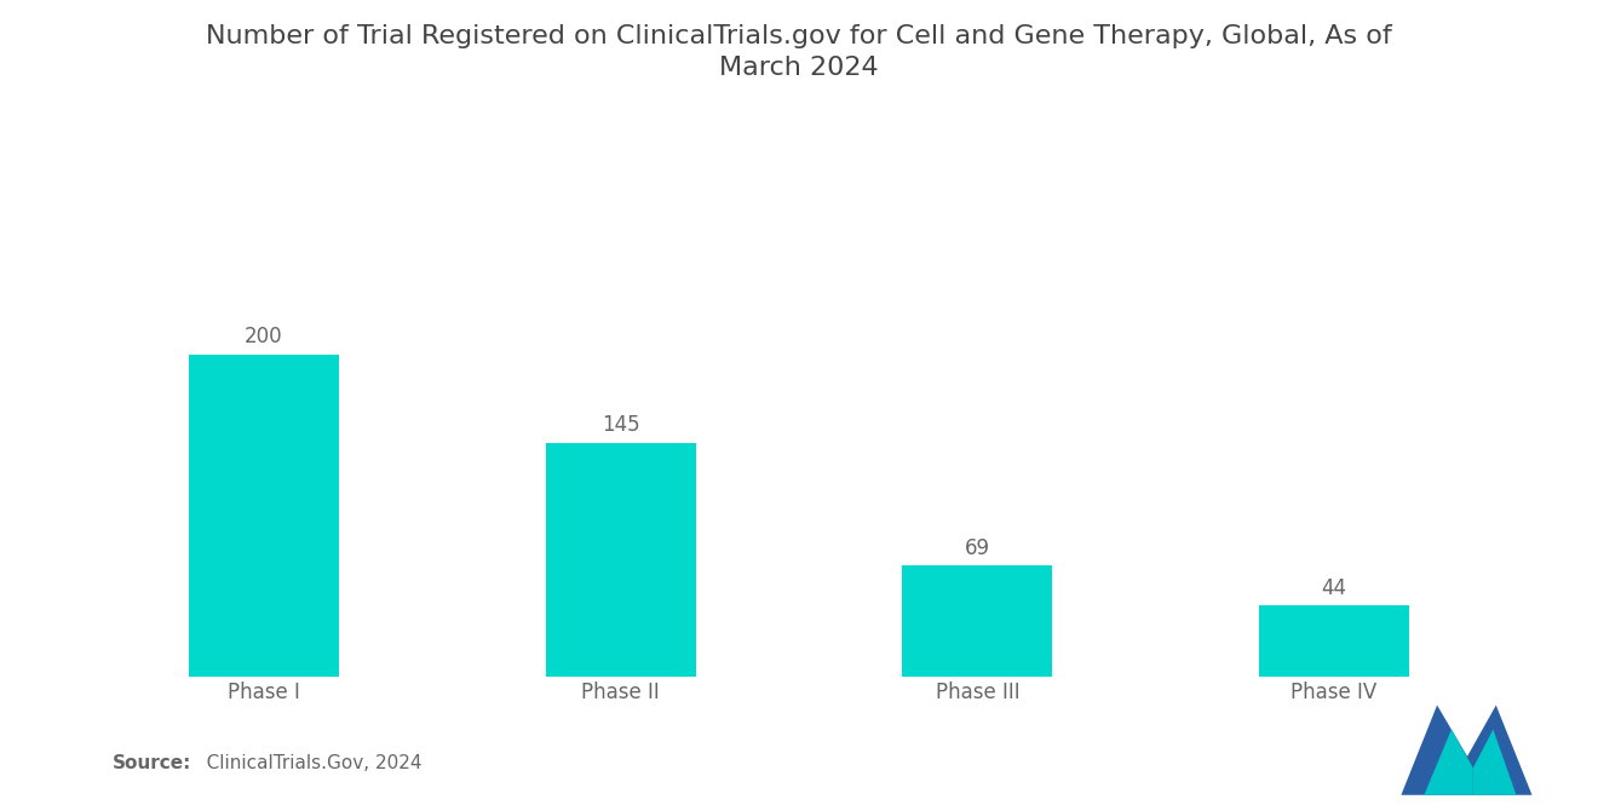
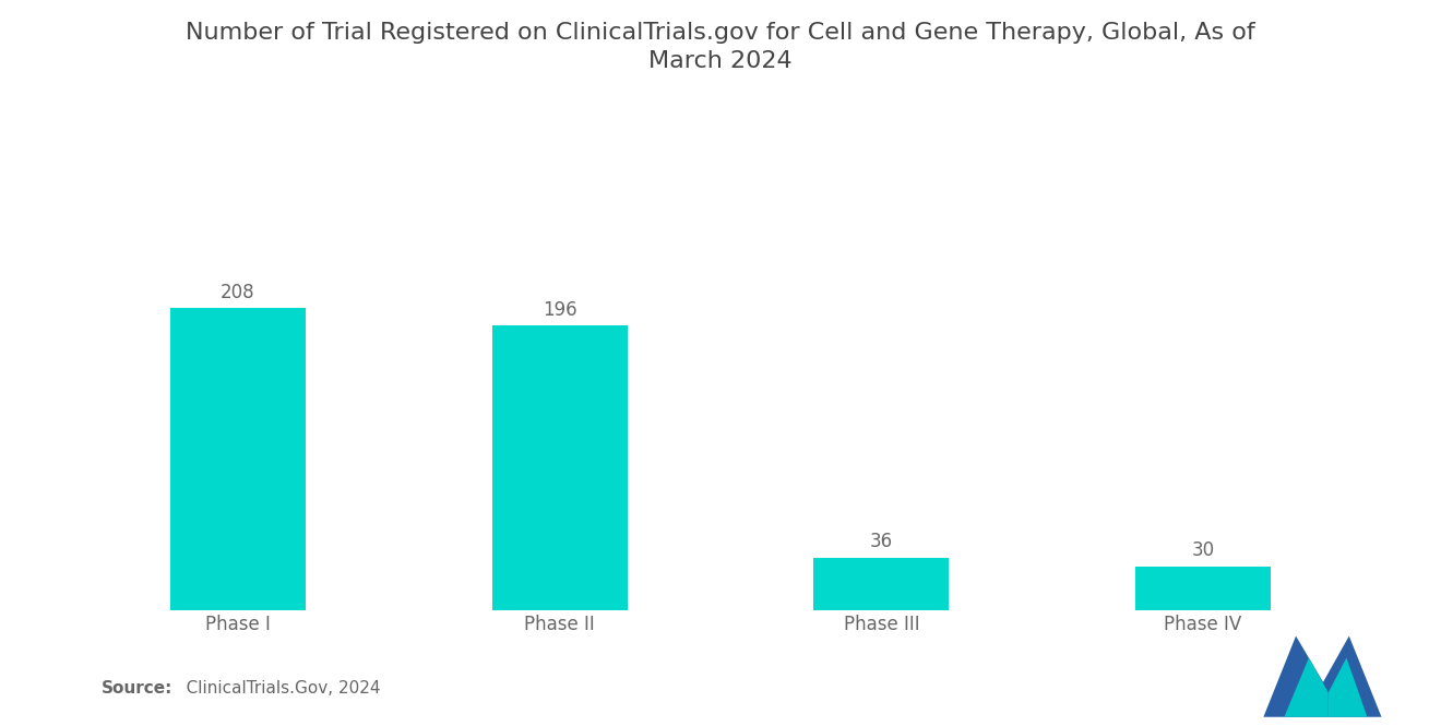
Phase I: 200 -> 208
Phase II: 145 -> 196
Phase III: 69 -> 36
Phase IV: 44 -> 30
